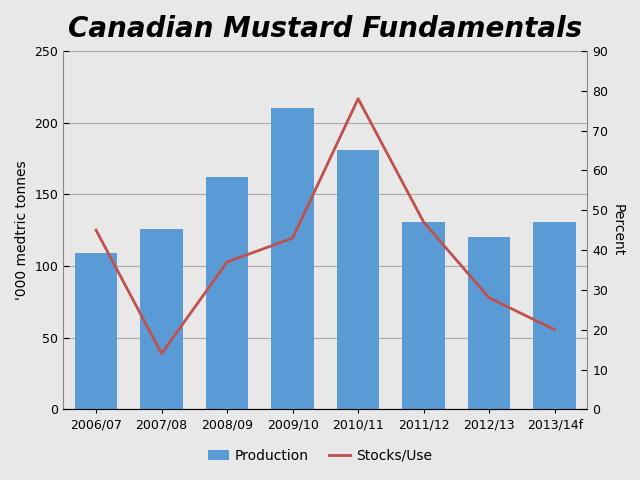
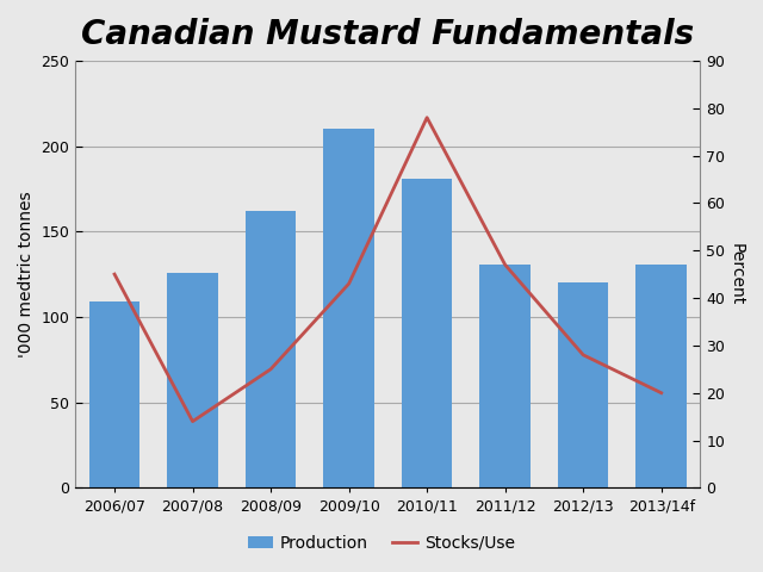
Stocks/Use/2008/09: 37 -> 25
